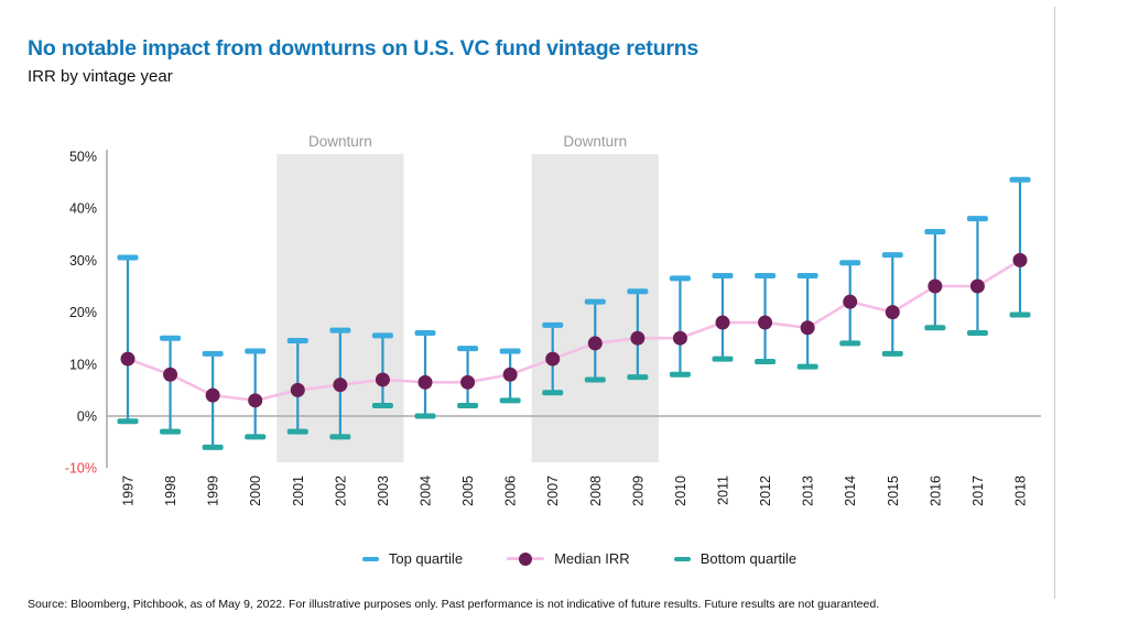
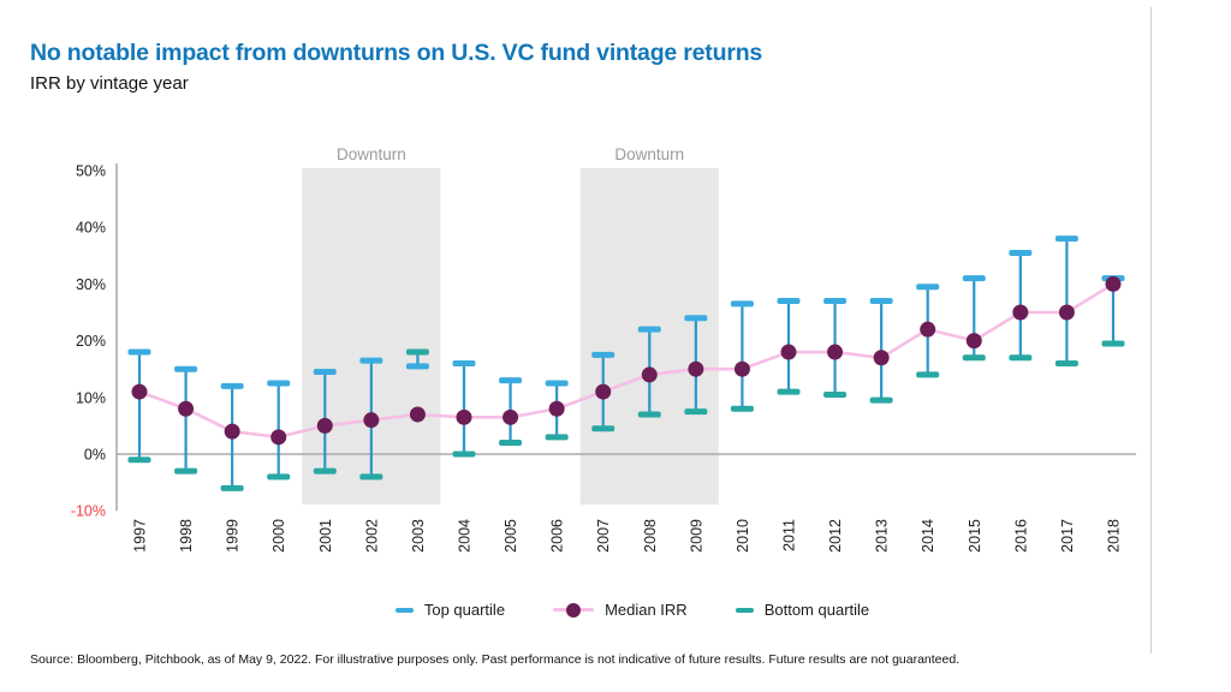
Top quartile/1997: 30% -> 18%
Bottom quartile/2003: 2% -> 18%
Bottom quartile/2015: 12% -> 17%
Top quartile/2018: 46% -> 31%
